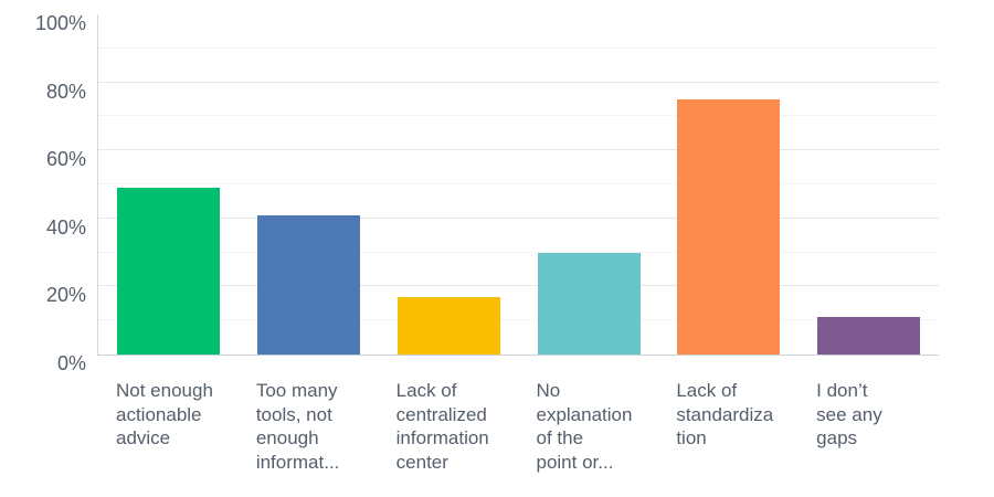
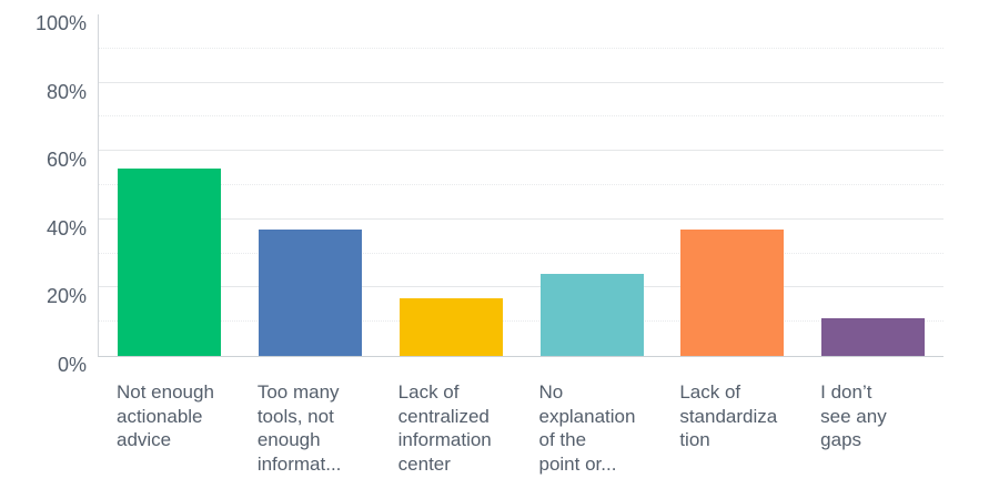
Not enough actionable advice: 49% -> 55%
Too many tools, not enough informat...: 41% -> 37%
No explanation of the point or...: 30% -> 24%
Lack of standardization: 75% -> 37%
